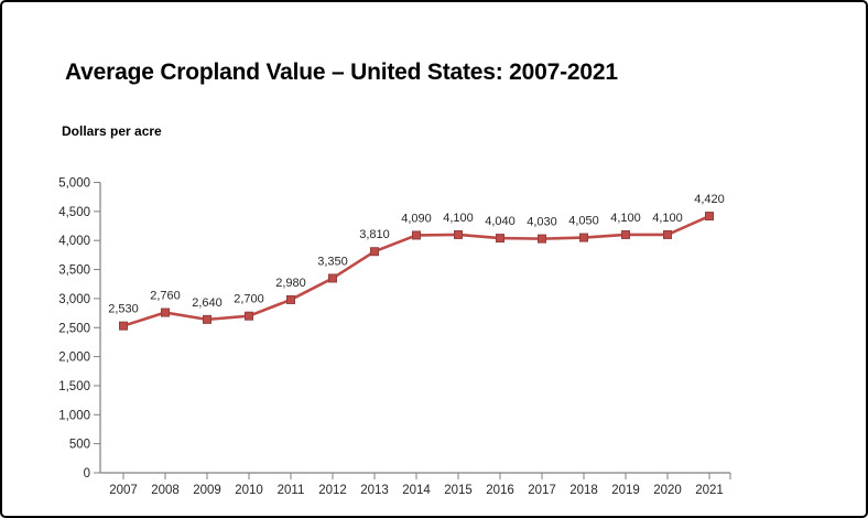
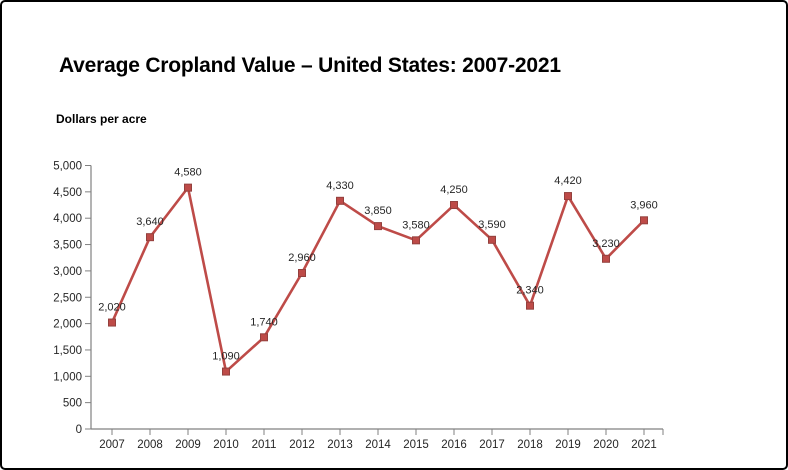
2007: 2,530 -> 2,020
2008: 2,760 -> 3,640
2009: 2,640 -> 4,580
2010: 2,700 -> 1,090
2011: 2,980 -> 1,740
2012: 3,350 -> 2,960
2013: 3,810 -> 4,330
2014: 4,090 -> 3,850
2015: 4,100 -> 3,580
2016: 4,040 -> 4,250
2017: 4,030 -> 3,590
2018: 4,050 -> 2,340
2019: 4,100 -> 4,420
2020: 4,100 -> 3,230
2021: 4,420 -> 3,960
